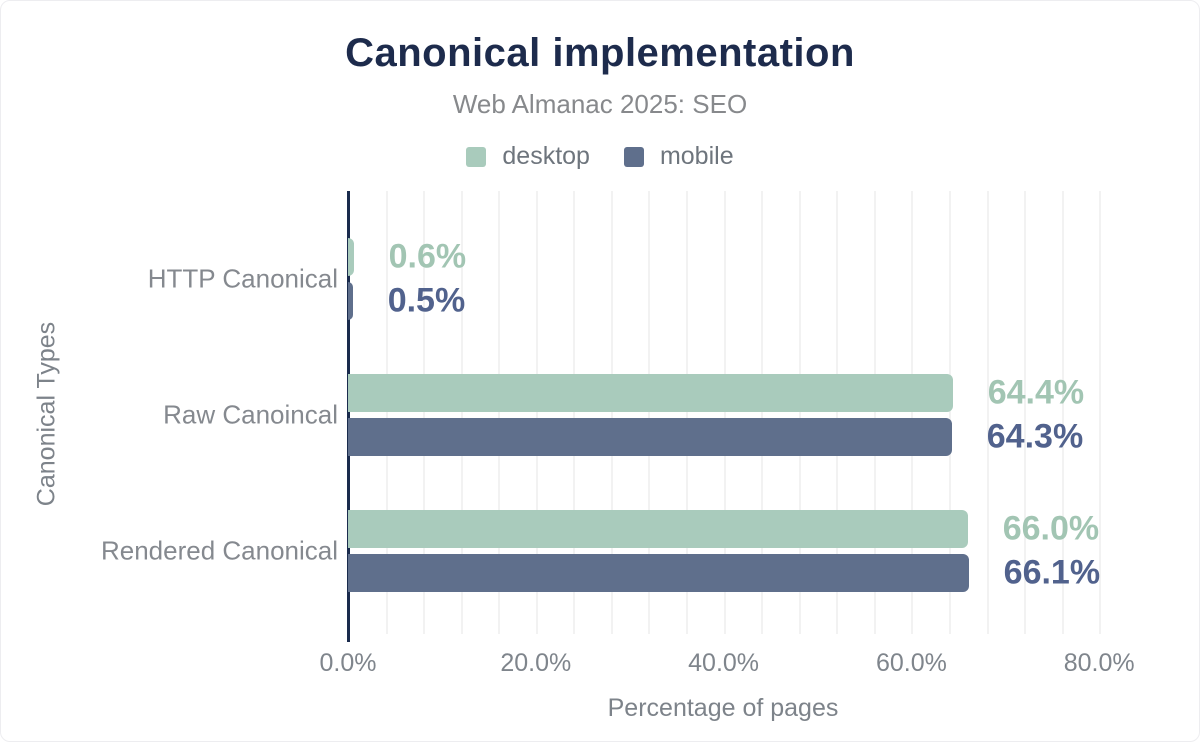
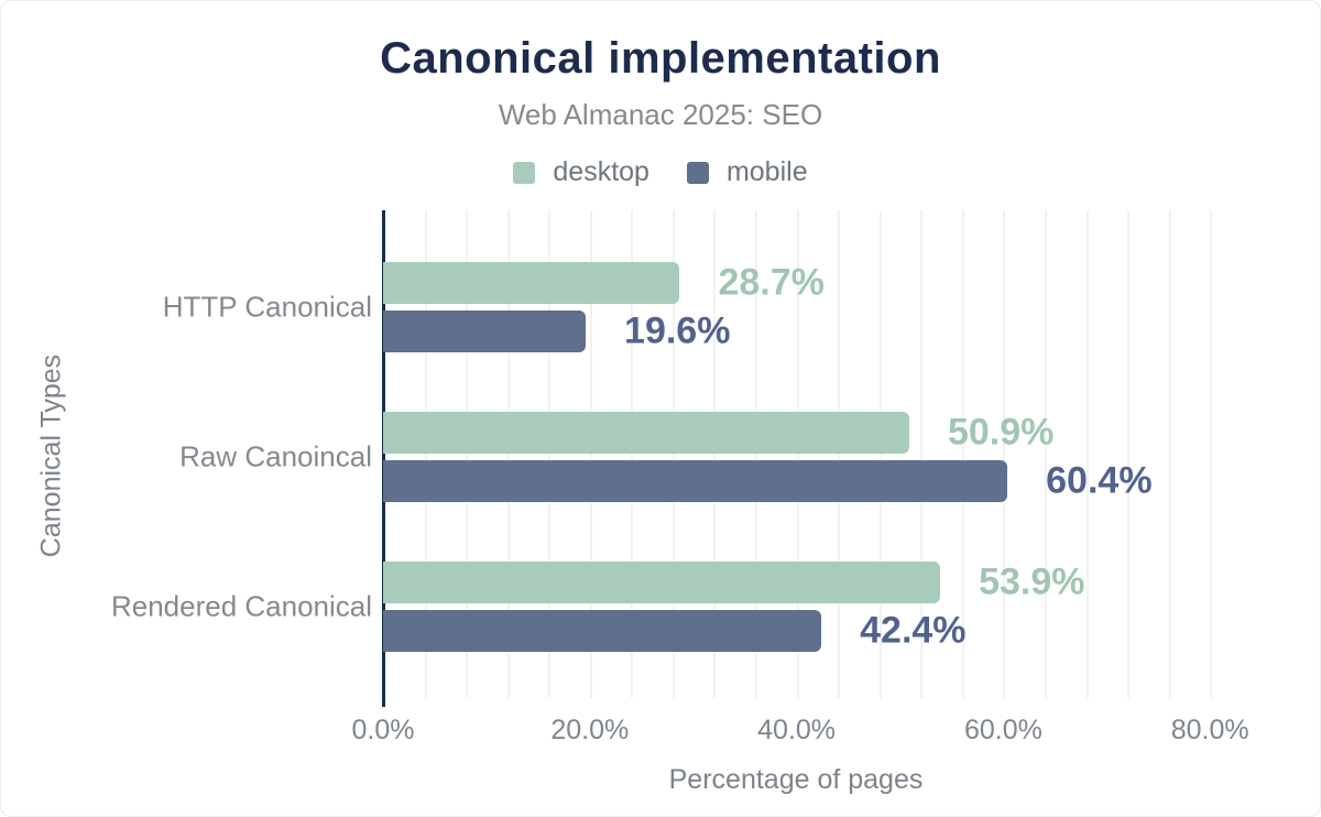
desktop/HTTP Canonical: 0.6% -> 28.7%
mobile/HTTP Canonical: 0.5% -> 19.6%
desktop/Raw Canoincal: 64.4% -> 50.9%
mobile/Raw Canoincal: 64.3% -> 60.4%
desktop/Rendered Canonical: 66.0% -> 53.9%
mobile/Rendered Canonical: 66.1% -> 42.4%
